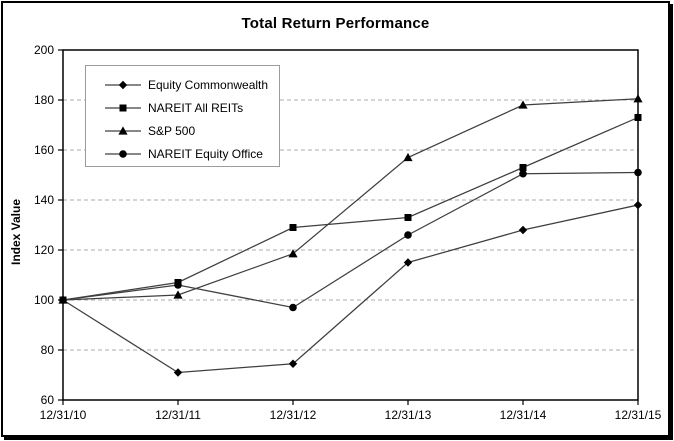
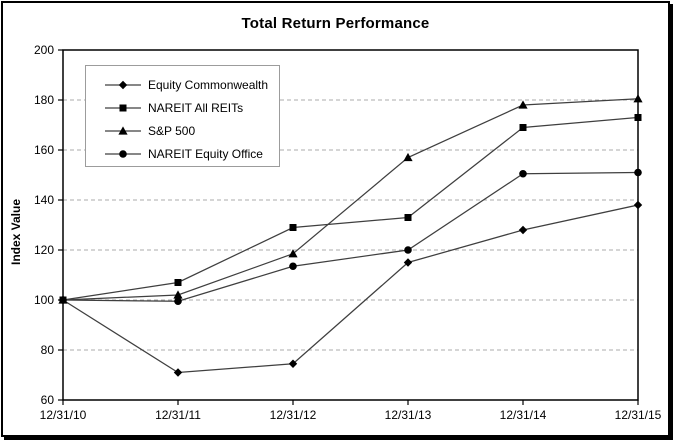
NAREIT Equity Office/12/31/11: 106 -> 100
NAREIT Equity Office/12/31/12: 97 -> 114
NAREIT Equity Office/12/31/13: 126 -> 120
NAREIT All REITs/12/31/14: 153 -> 169
